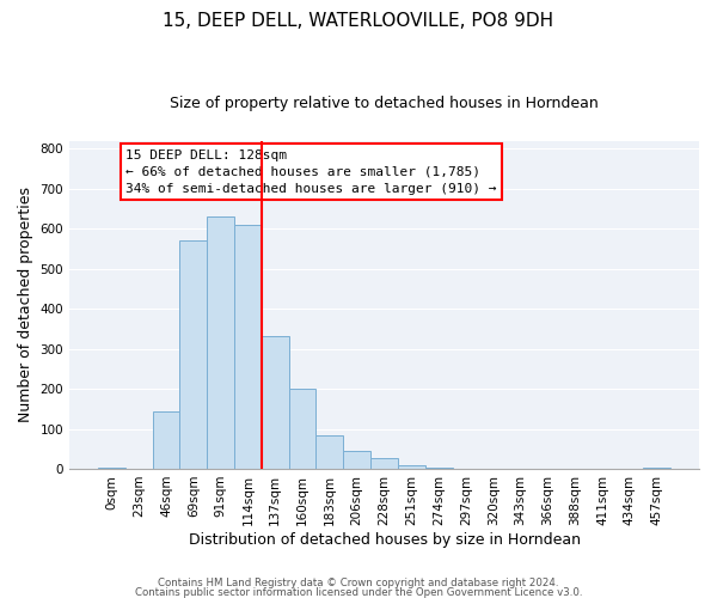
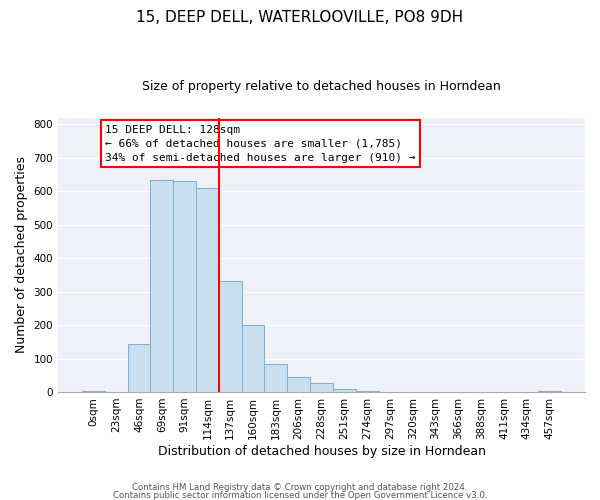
69sqm: 570 -> 635
